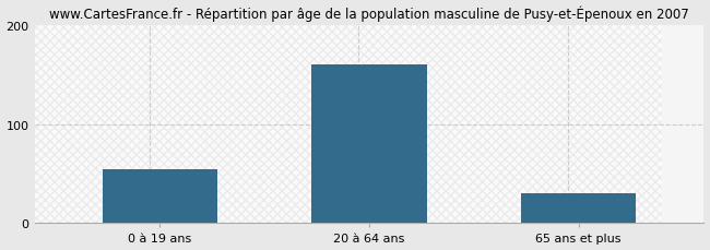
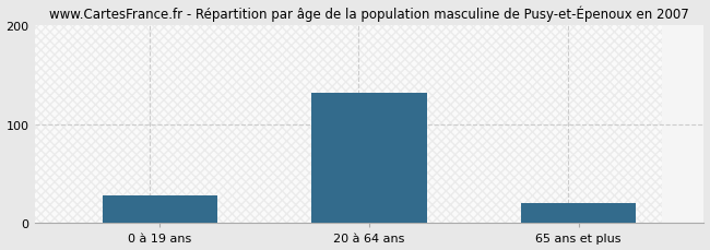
0 à 19 ans: 55 -> 28
20 à 64 ans: 160 -> 132
65 ans et plus: 30 -> 20
